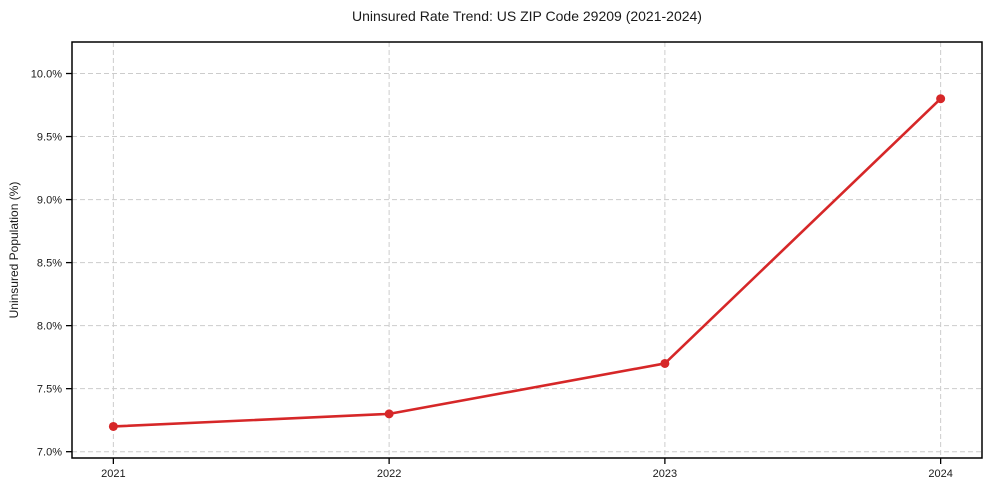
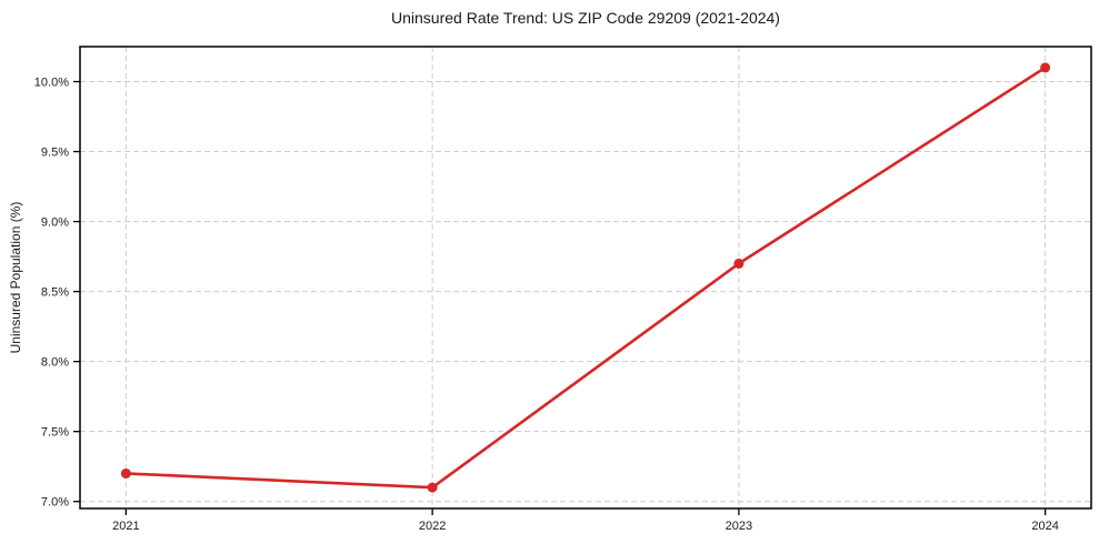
2022: 7.3% -> 7.1%
2023: 7.7% -> 8.7%
2024: 9.8% -> 10.1%
